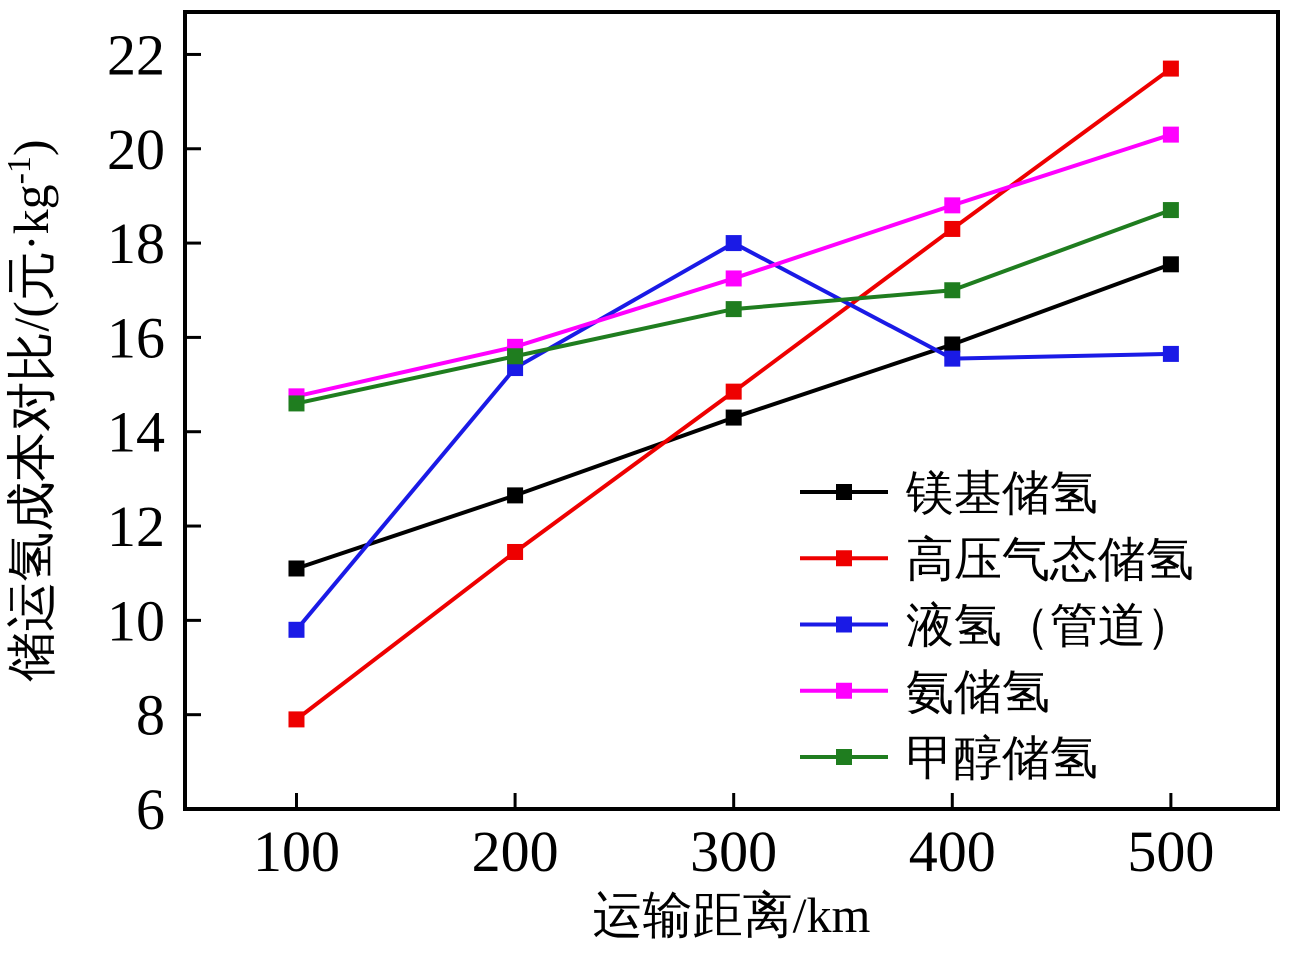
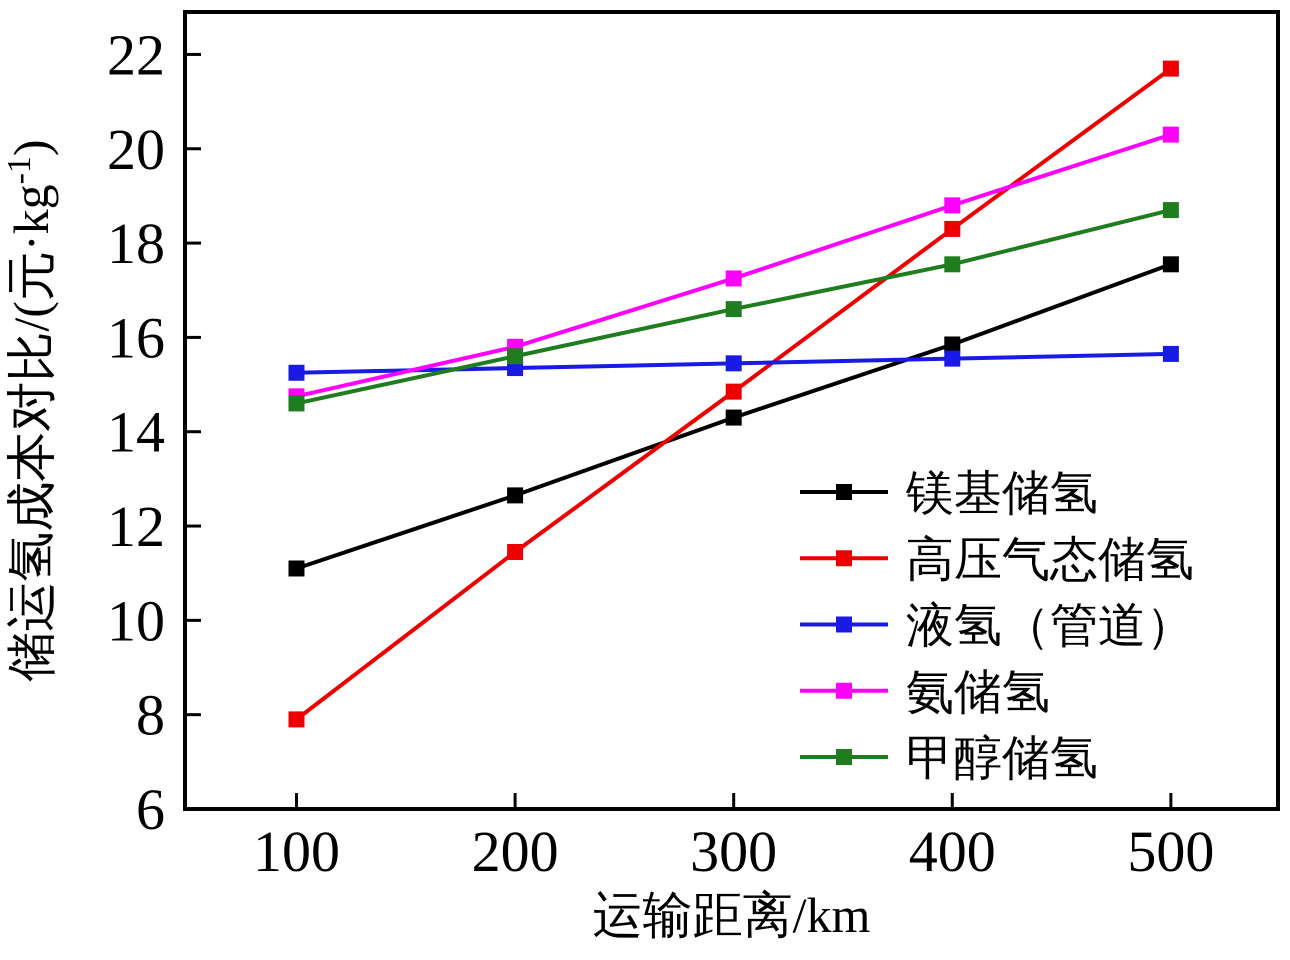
液氢（管道）/100: 9.8 -> 15.2
液氢（管道）/300: 18.0 -> 15.4
甲醇储氢/400: 17.0 -> 17.6
